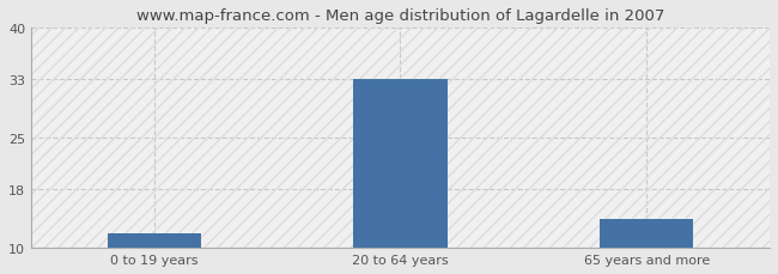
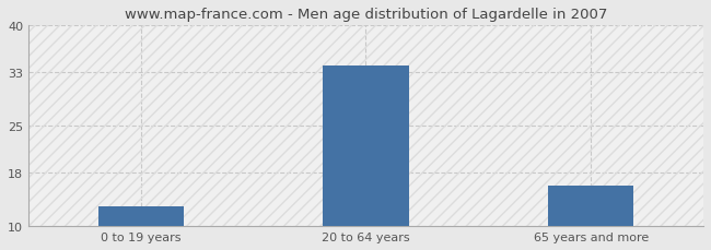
0 to 19 years: 12 -> 13
20 to 64 years: 33 -> 34
65 years and more: 14 -> 16
